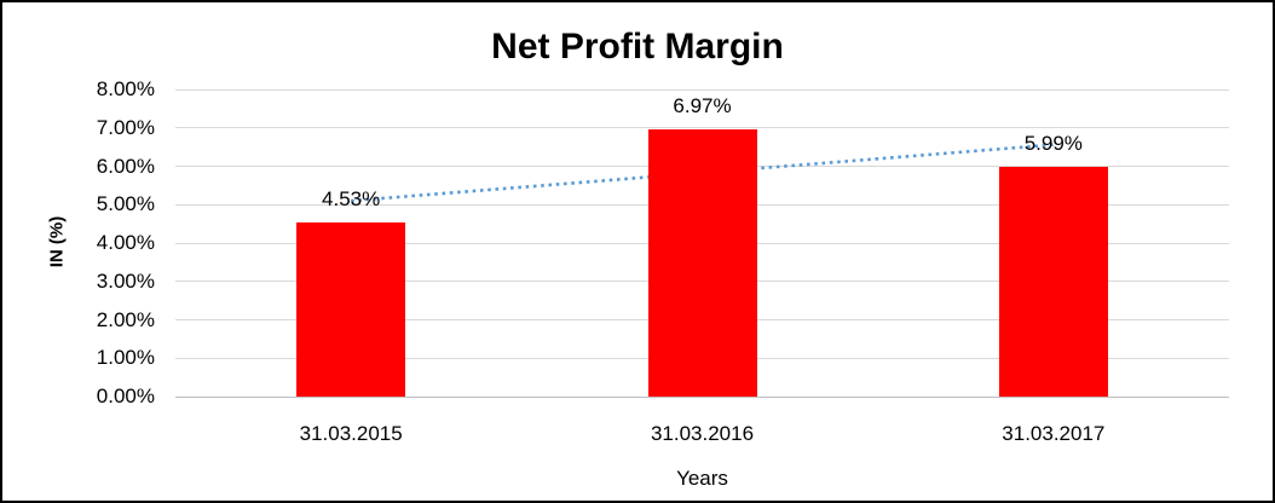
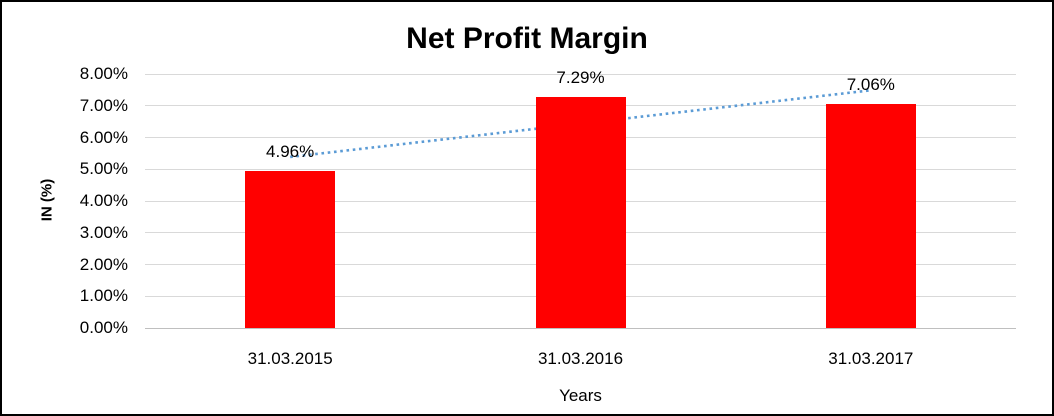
31.03.2015: 4.53% -> 4.96%
31.03.2016: 6.97% -> 7.29%
31.03.2017: 5.99% -> 7.06%
